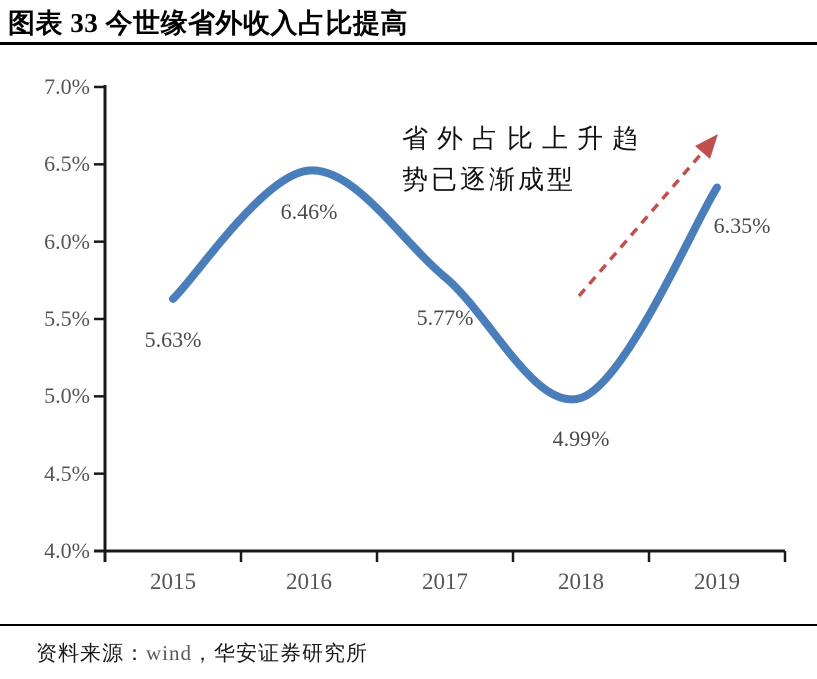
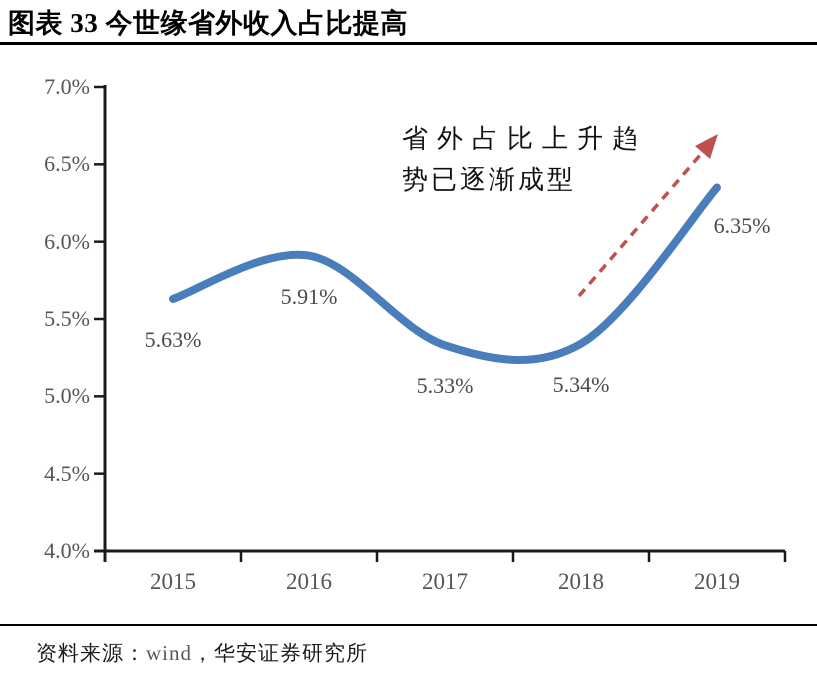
2016: 6.46% -> 5.91%
2017: 5.77% -> 5.33%
2018: 4.99% -> 5.34%
